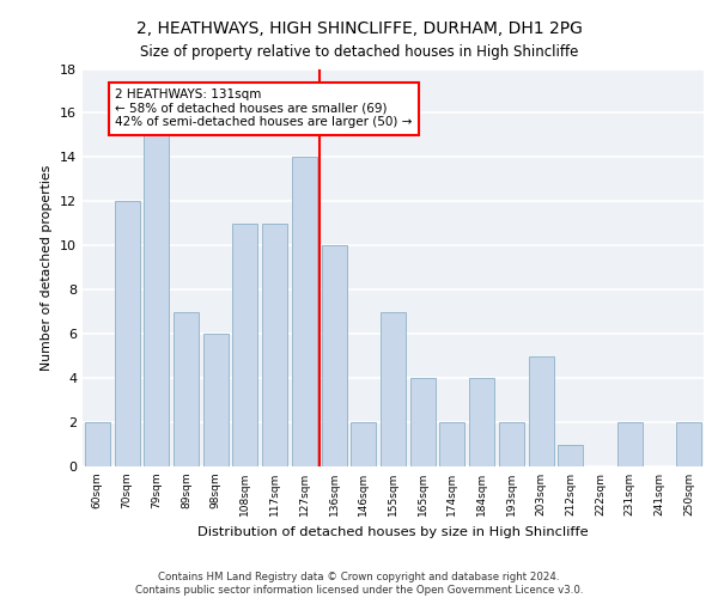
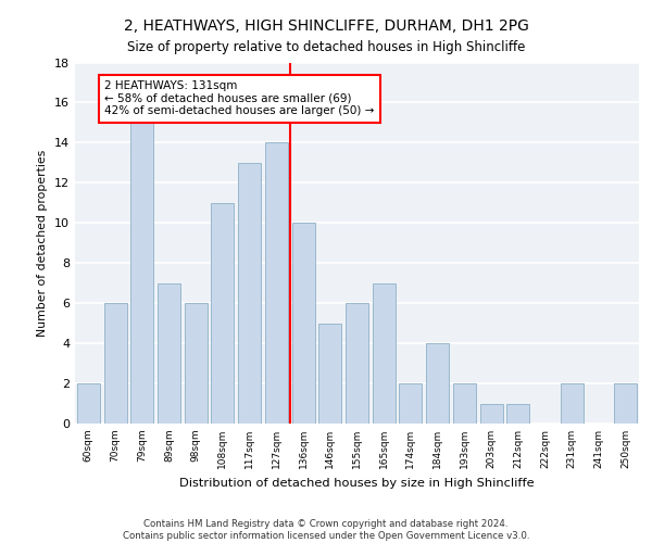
70sqm: 12 -> 6
117sqm: 11 -> 13
146sqm: 2 -> 5
155sqm: 7 -> 6
165sqm: 4 -> 7
203sqm: 5 -> 1
